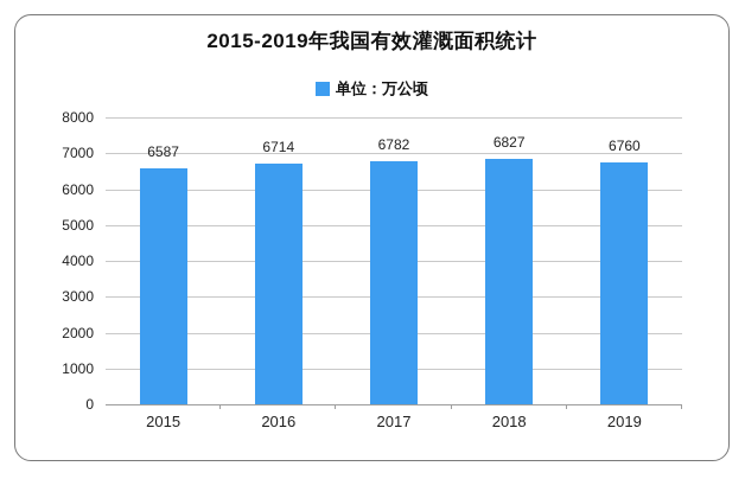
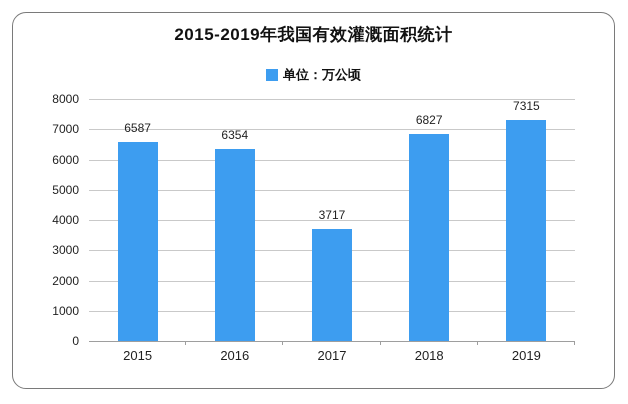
2016: 6714 -> 6354
2017: 6782 -> 3717
2019: 6760 -> 7315
